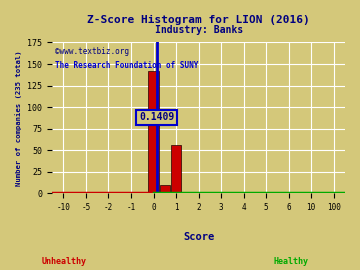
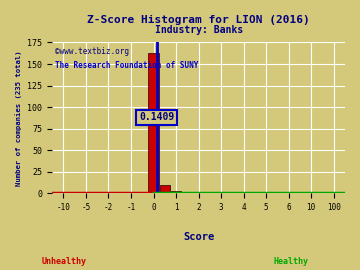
0: 142 -> 163
1: 56 -> 3
